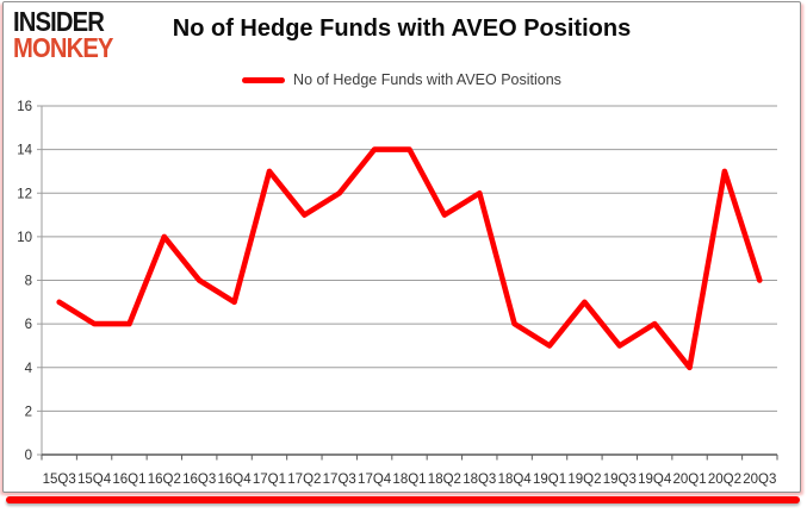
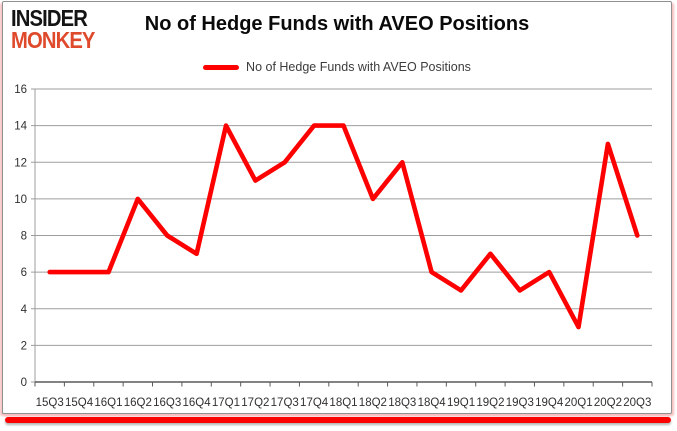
15Q3: 7 -> 6
17Q1: 13 -> 14
18Q2: 11 -> 10
20Q1: 4 -> 3
